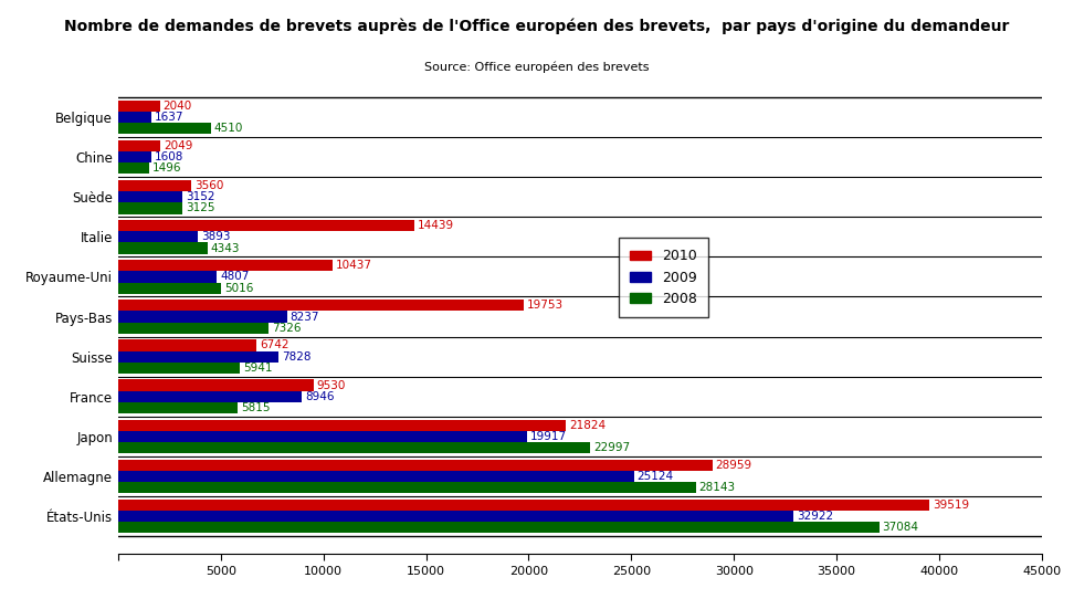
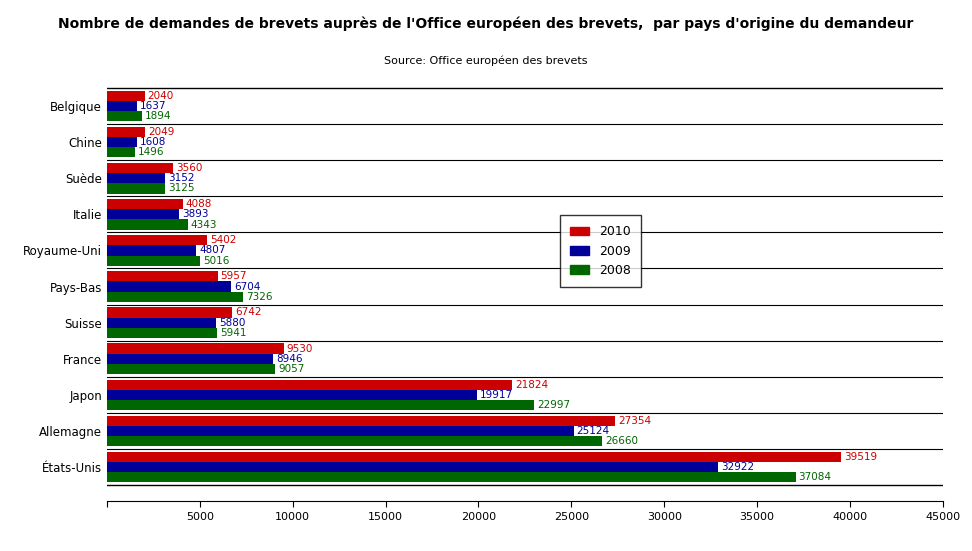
2008/Belgique: 4510 -> 1894
2010/Italie: 14439 -> 4088
2010/Royaume-Uni: 10437 -> 5402
2010/Pays-Bas: 19753 -> 5957
2009/Pays-Bas: 8237 -> 6704
2009/Suisse: 7828 -> 5880
2008/France: 5815 -> 9057
2010/Allemagne: 28959 -> 27354
2008/Allemagne: 28143 -> 26660
